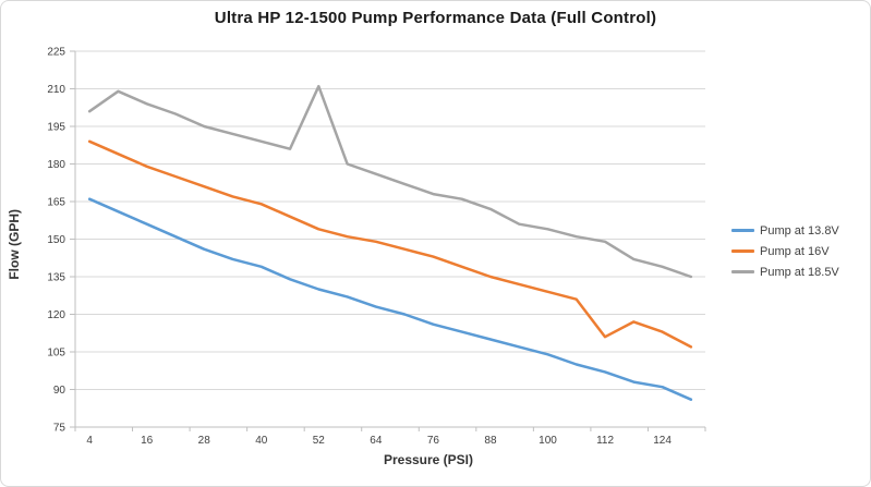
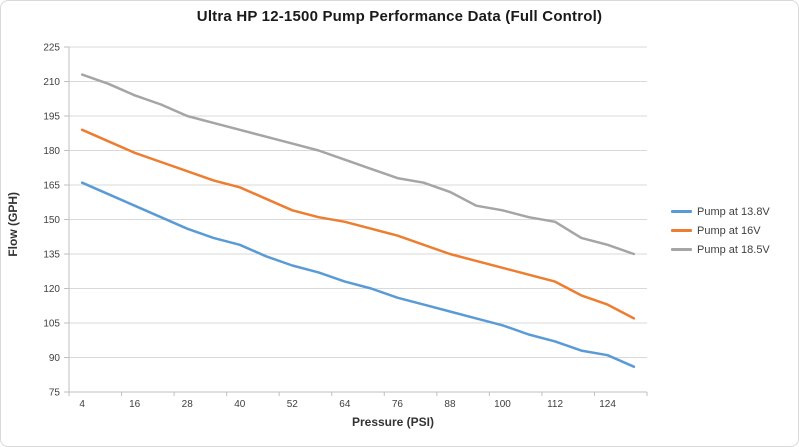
Pump at 18.5V/4: 201 -> 213
Pump at 18.5V/52: 211 -> 183
Pump at 16V/112: 111 -> 123
